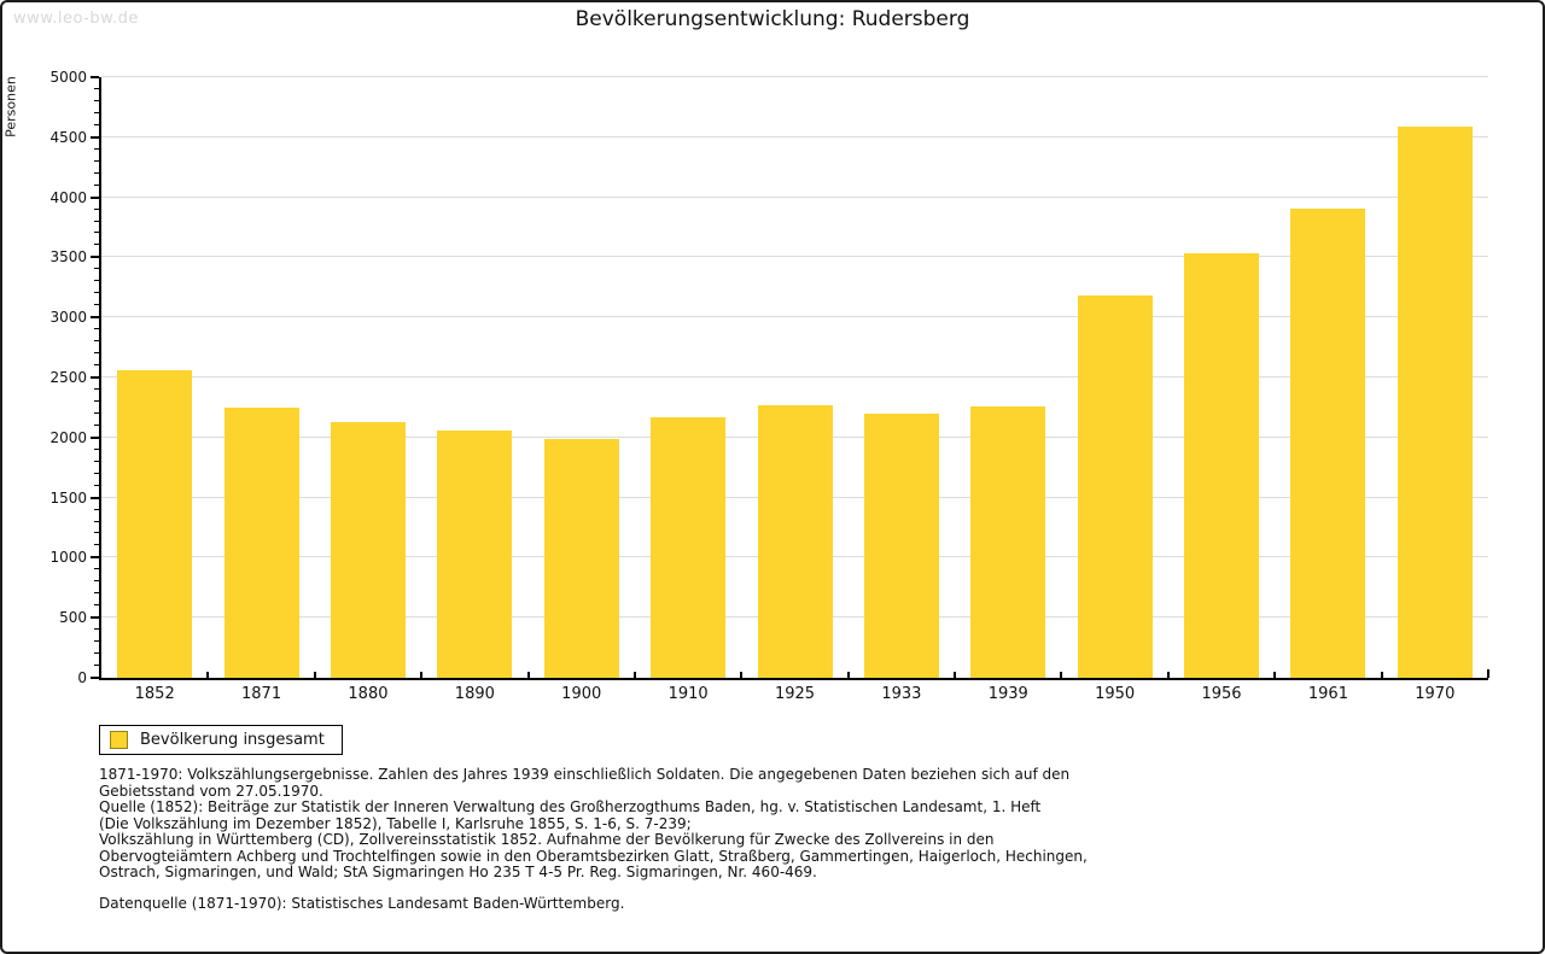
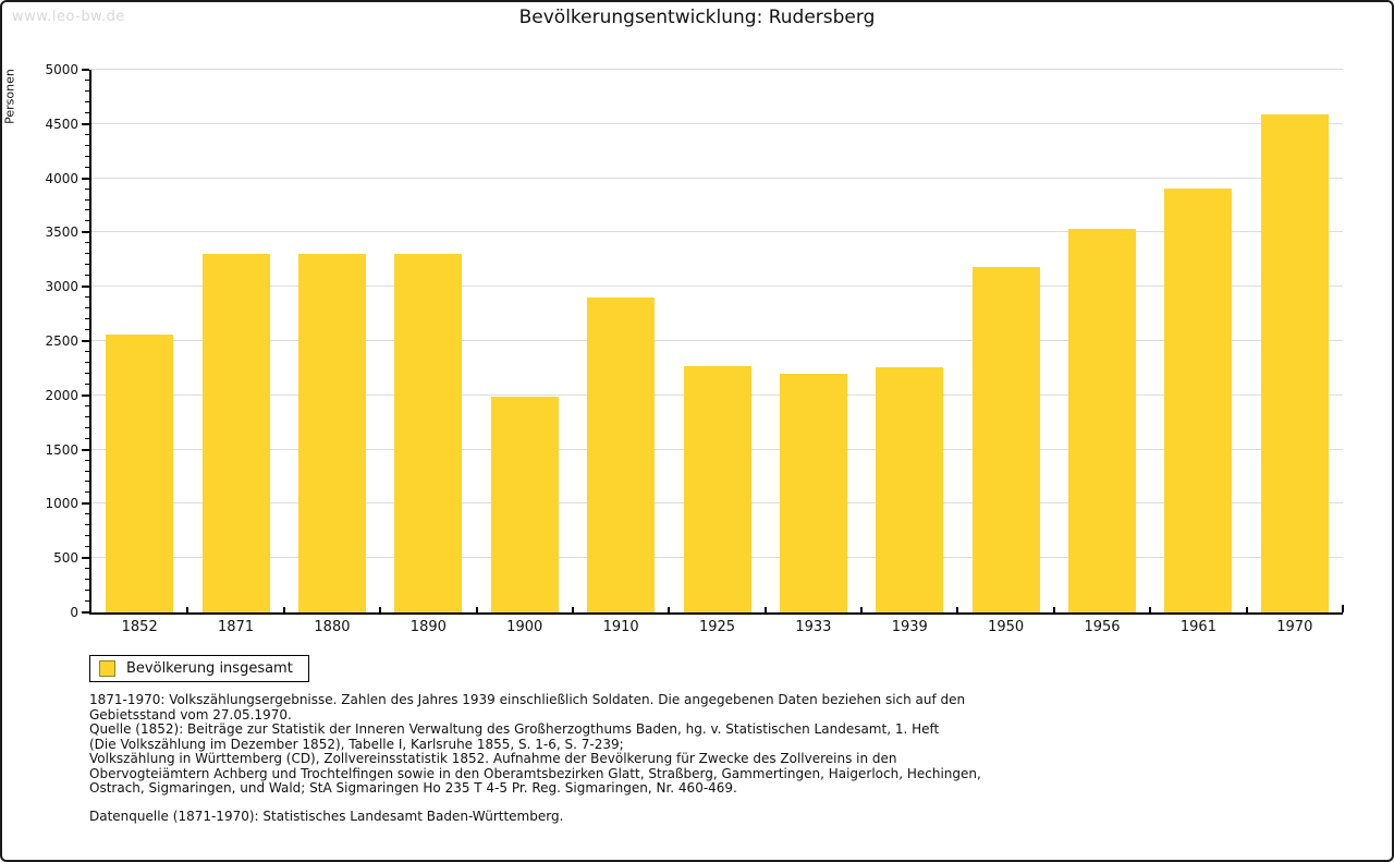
1871: 2200 -> 3300
1880: 2100 -> 3300
1890: 2100 -> 3300
1910: 2200 -> 2900
